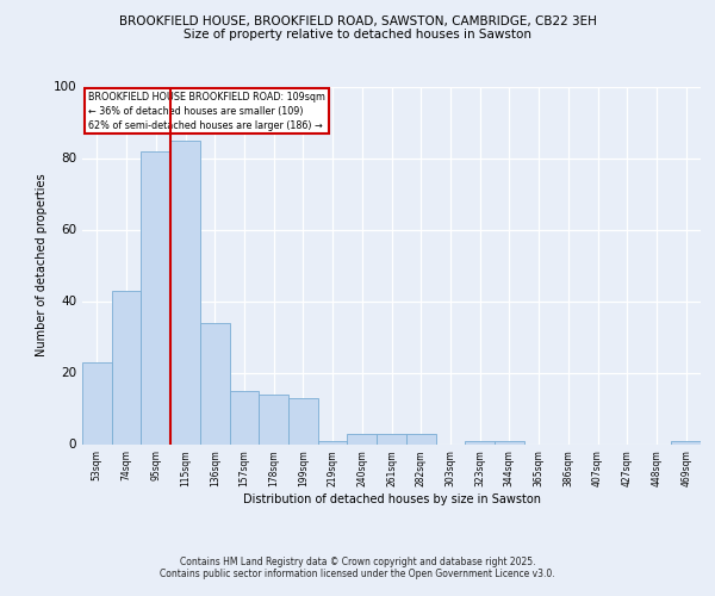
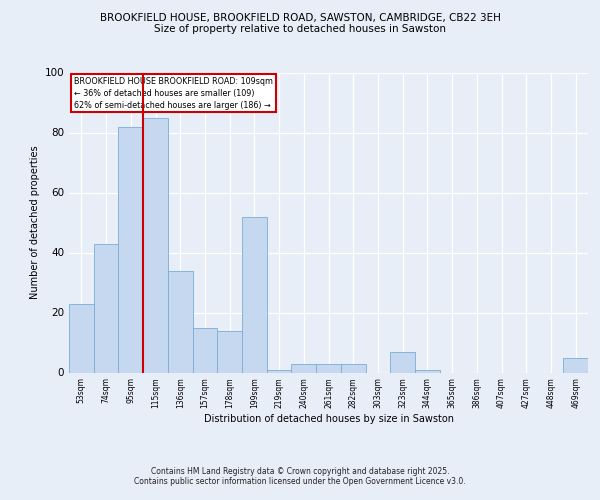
199sqm: 13 -> 52
323sqm: 1 -> 7
469sqm: 1 -> 5
